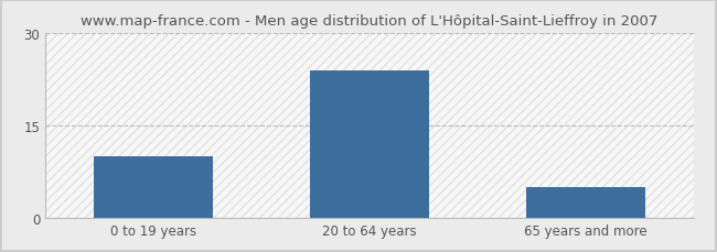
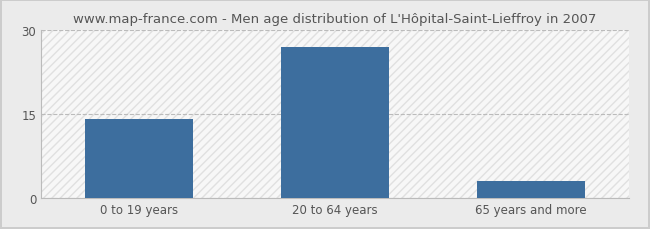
0 to 19 years: 10 -> 14
20 to 64 years: 24 -> 27
65 years and more: 5 -> 3
